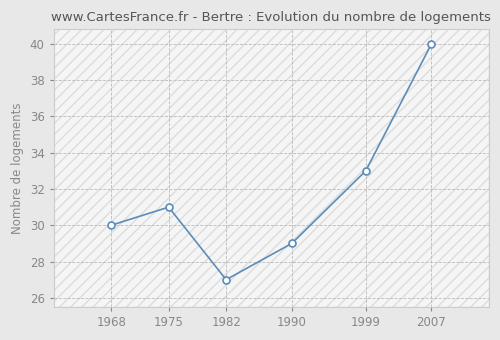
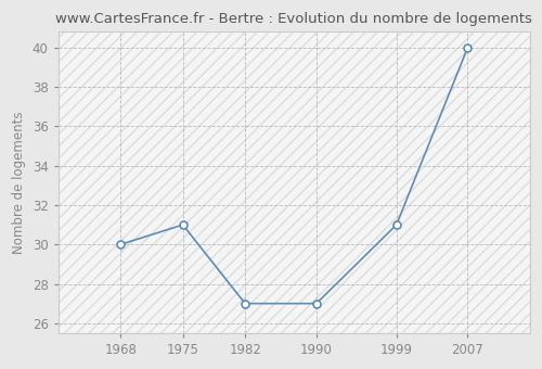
1990: 29 -> 27
1999: 33 -> 31
